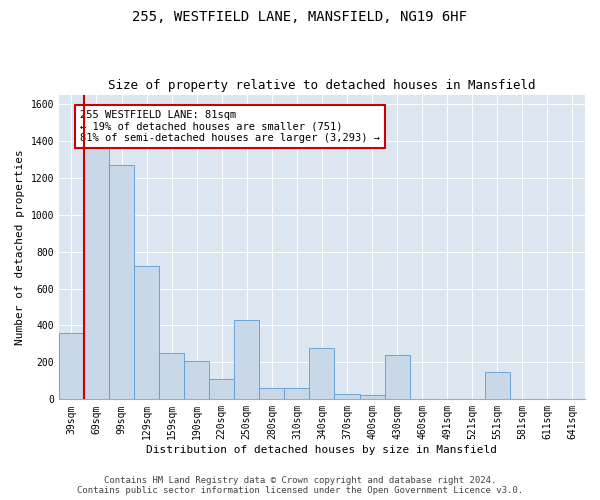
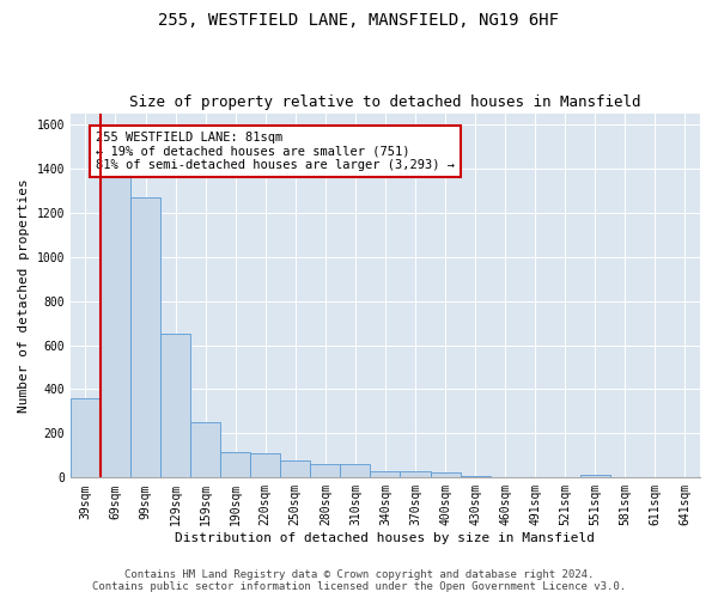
129sqm: 720 -> 650
190sqm: 210 -> 120
250sqm: 430 -> 80
340sqm: 280 -> 30
430sqm: 240 -> 0
551sqm: 150 -> 10
